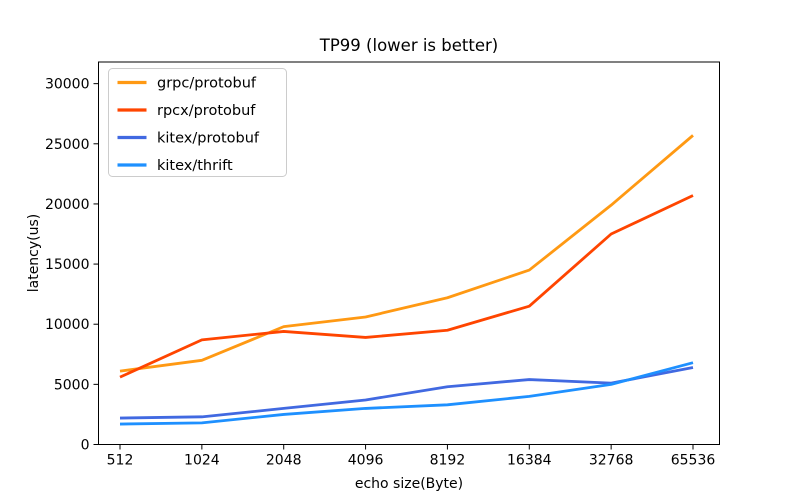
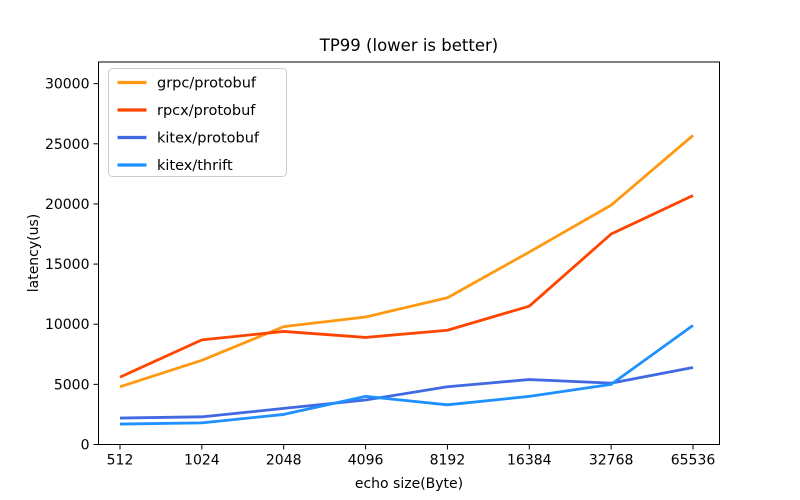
grpc/protobuf/512: 6100 -> 4800
kitex/thrift/4096: 3000 -> 4000
grpc/protobuf/16384: 14500 -> 16000
kitex/thrift/65536: 6800 -> 9900
